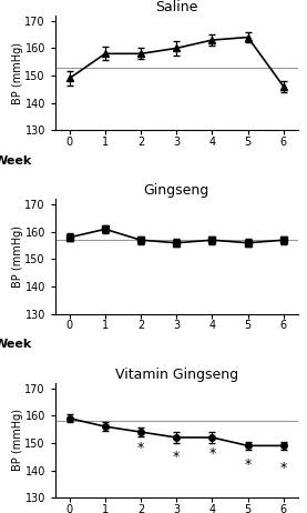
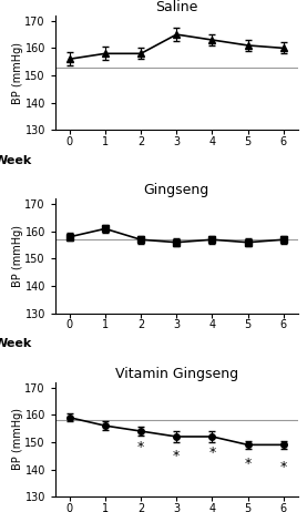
Saline/0: 149 -> 156
Saline/3: 160 -> 165
Saline/5: 164 -> 161
Saline/6: 146 -> 160
